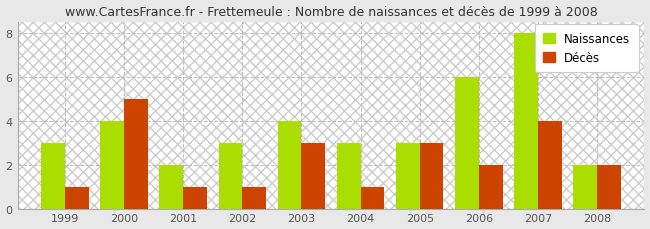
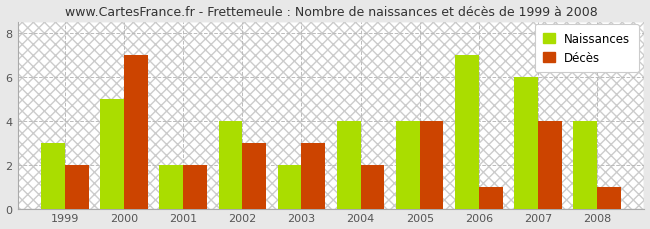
Décès/1999: 1 -> 2
Naissances/2000: 4 -> 5
Décès/2000: 5 -> 7
Décès/2001: 1 -> 2
Naissances/2002: 3 -> 4
Décès/2002: 1 -> 3
Naissances/2003: 4 -> 2
Naissances/2004: 3 -> 4
Décès/2004: 1 -> 2
Naissances/2005: 3 -> 4
Décès/2005: 3 -> 4
Naissances/2006: 6 -> 7
Décès/2006: 2 -> 1
Naissances/2007: 8 -> 6
Naissances/2008: 2 -> 4
Décès/2008: 2 -> 1
